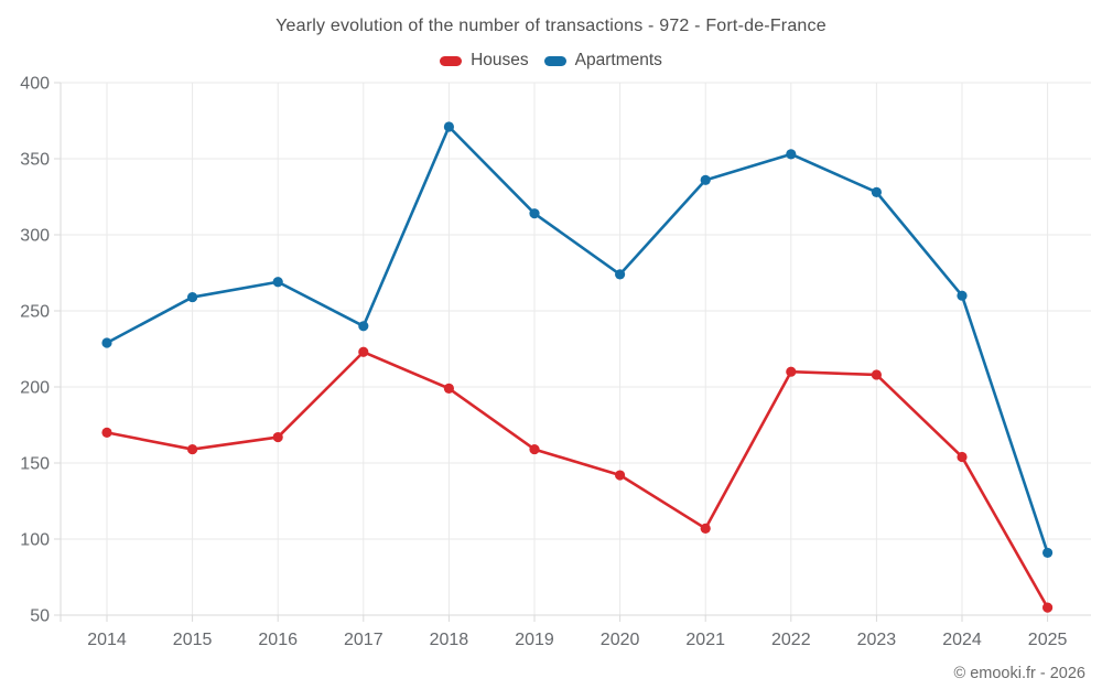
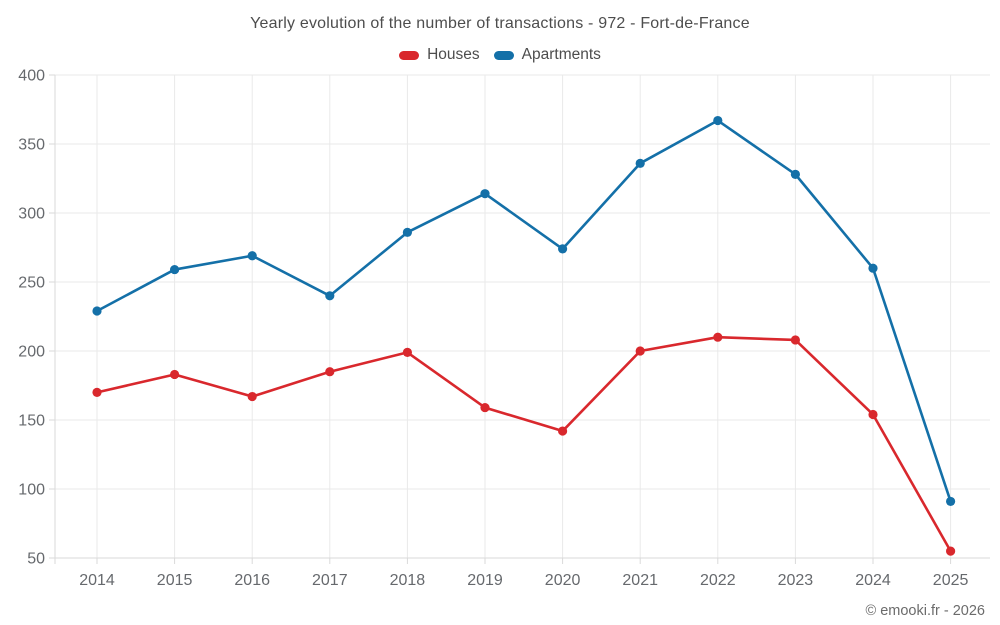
Houses/2015: 159 -> 183
Houses/2017: 223 -> 185
Apartments/2018: 371 -> 286
Houses/2021: 107 -> 200
Apartments/2022: 353 -> 367
